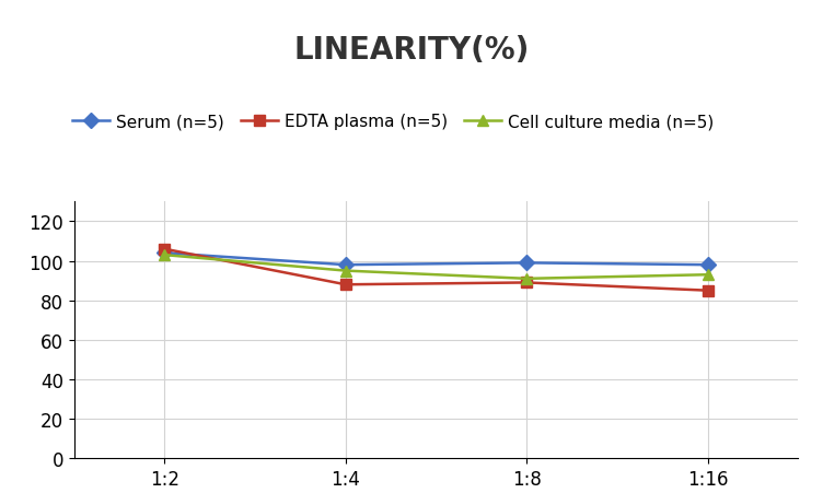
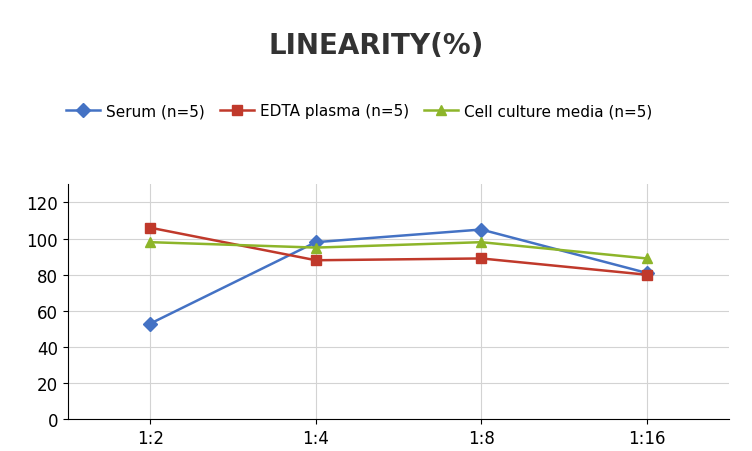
Serum (n=5)/1:2: 104 -> 53
Cell culture media (n=5)/1:2: 103 -> 98
Serum (n=5)/1:8: 99 -> 105
Cell culture media (n=5)/1:8: 91 -> 98
Serum (n=5)/1:16: 98 -> 81
EDTA plasma (n=5)/1:16: 85 -> 80
Cell culture media (n=5)/1:16: 93 -> 89
